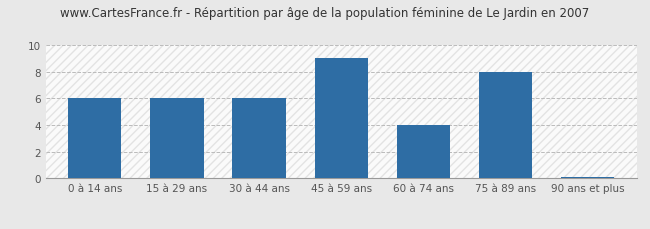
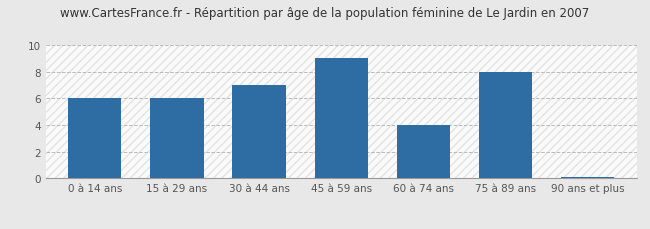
30 à 44 ans: 6.0 -> 7.0
